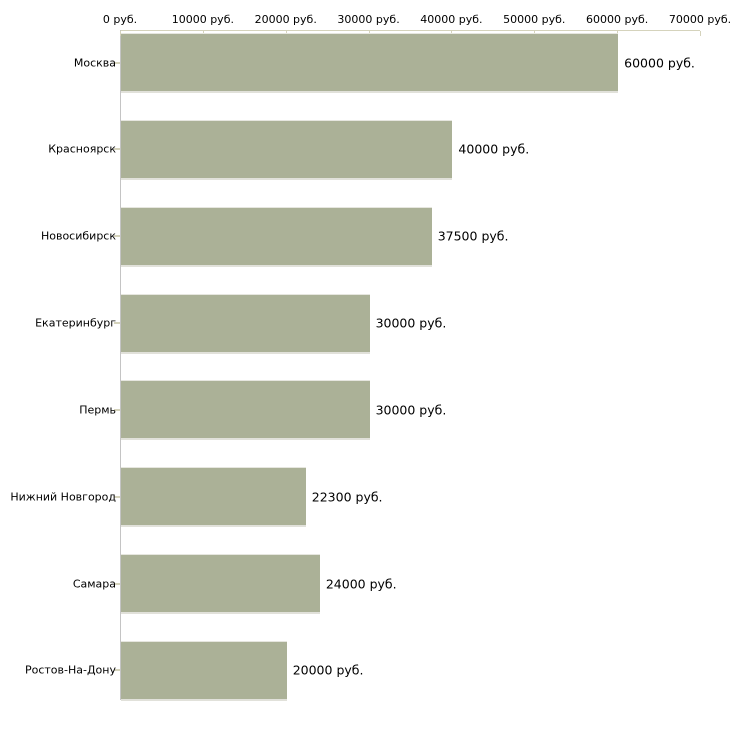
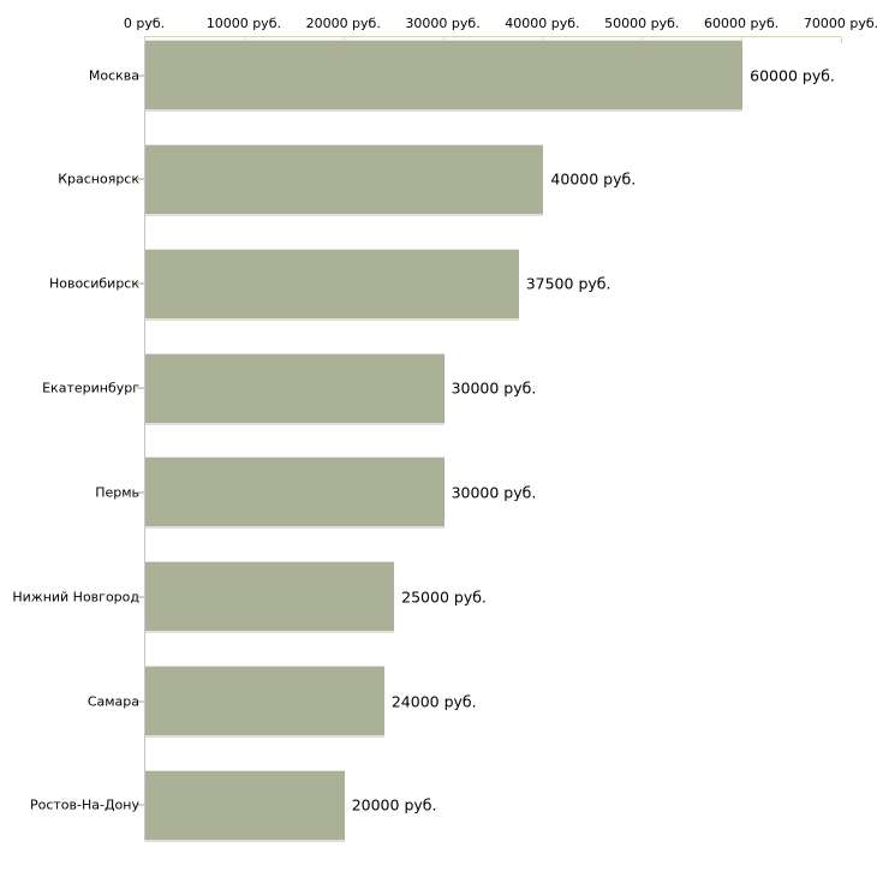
Нижний Новгород: 22300 -> 25000
